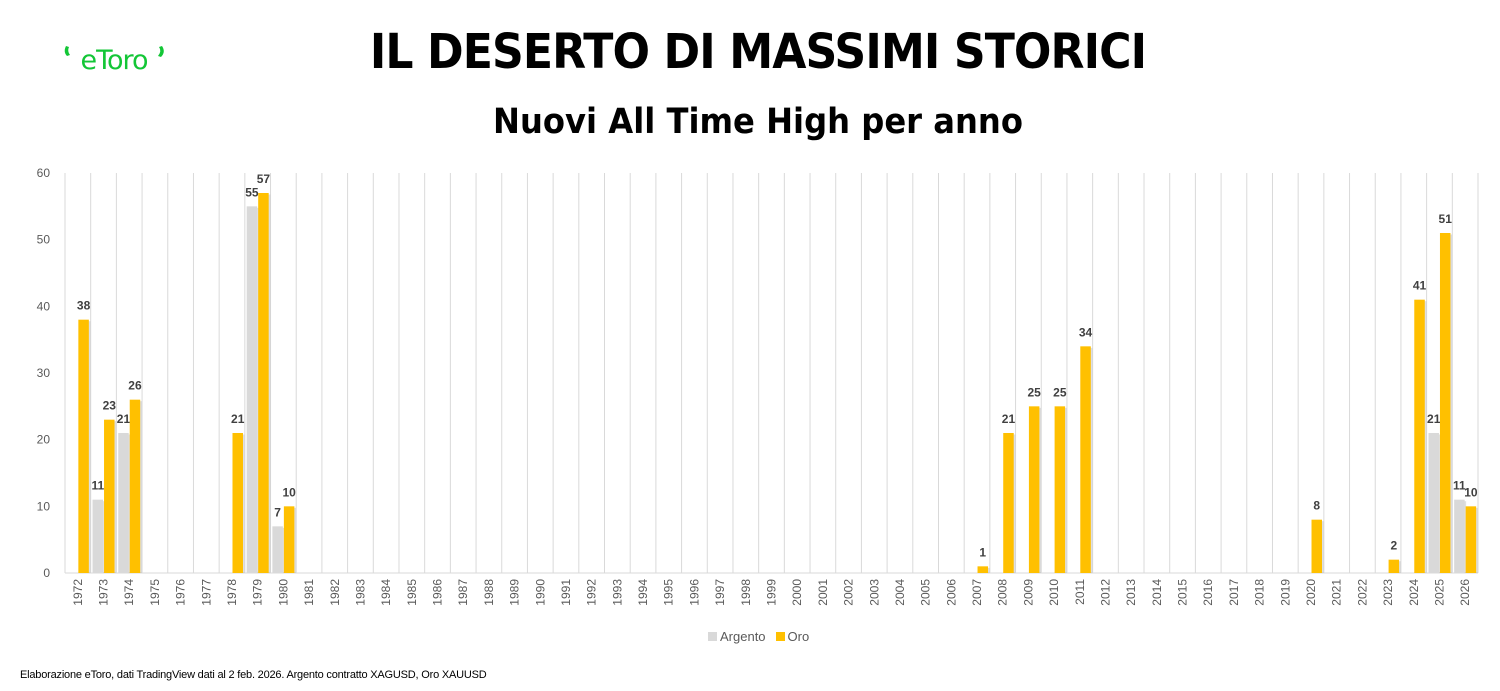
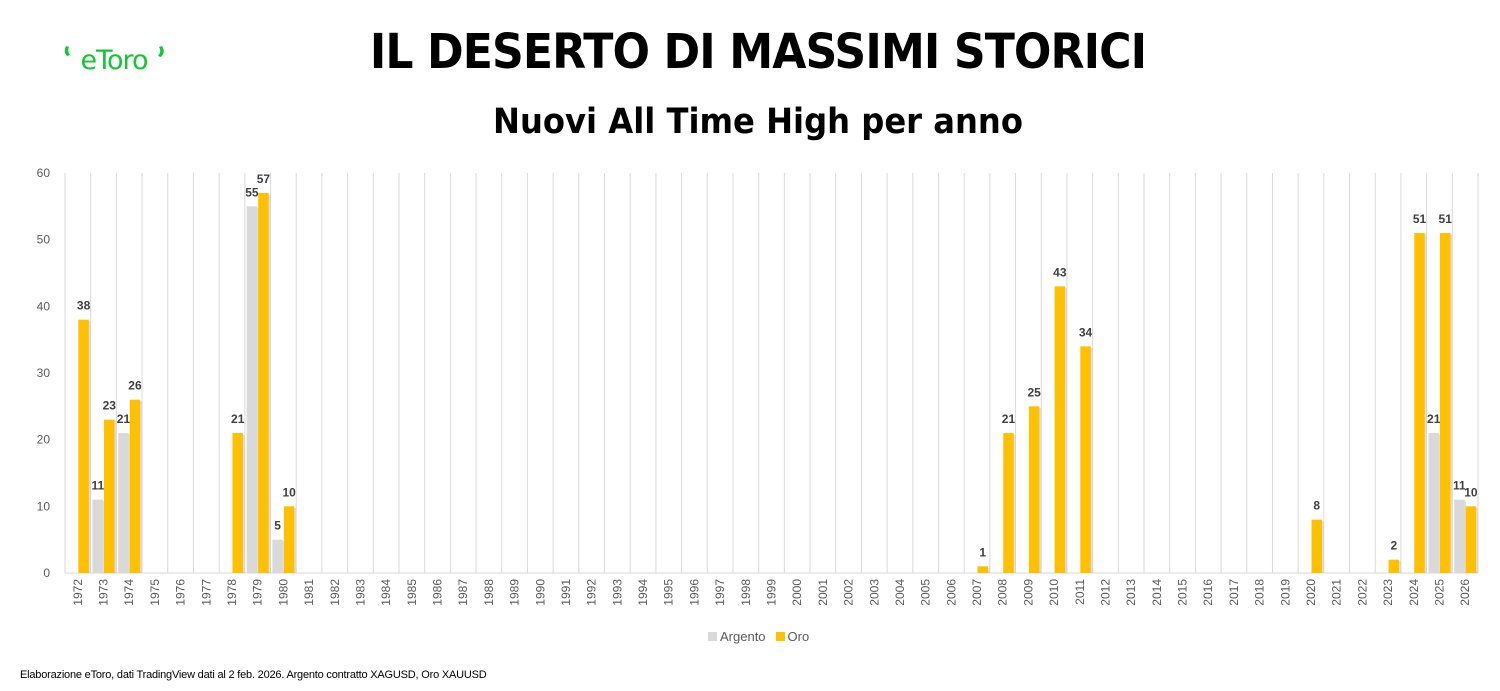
Argento/1980: 7 -> 5
Oro/2010: 25 -> 43
Oro/2024: 41 -> 51
